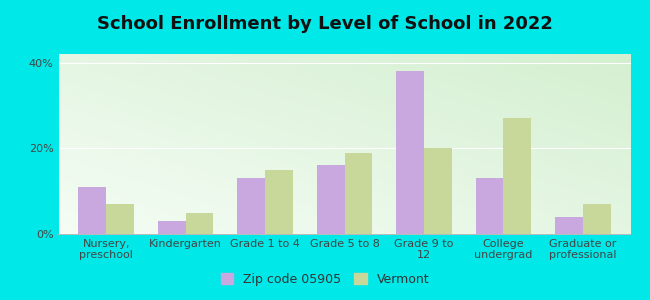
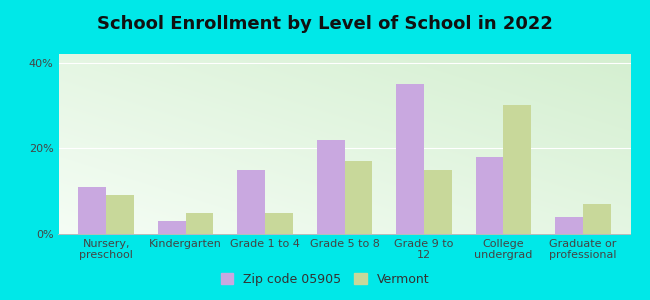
Vermont/Nursery, preschool: 7% -> 9%
Zip code 05905/Grade 1 to 4: 13% -> 15%
Vermont/Grade 1 to 4: 15% -> 5%
Zip code 05905/Grade 5 to 8: 16% -> 22%
Vermont/Grade 5 to 8: 19% -> 17%
Zip code 05905/Grade 9 to 12: 38% -> 35%
Vermont/Grade 9 to 12: 20% -> 15%
Zip code 05905/College undergrad: 13% -> 18%
Vermont/College undergrad: 27% -> 30%
